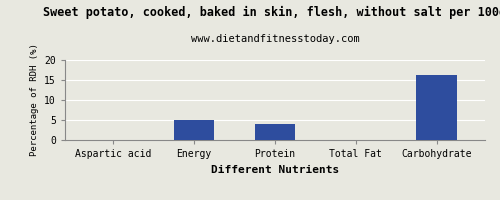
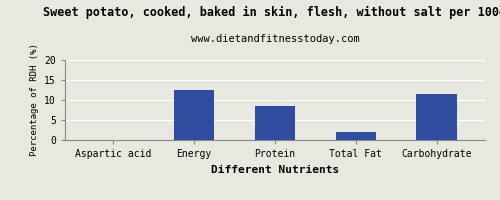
Energy: 5.0 -> 12.5
Protein: 4.0 -> 8.5
Total Fat: 0.1 -> 2.0
Carbohydrate: 16.2 -> 11.5
